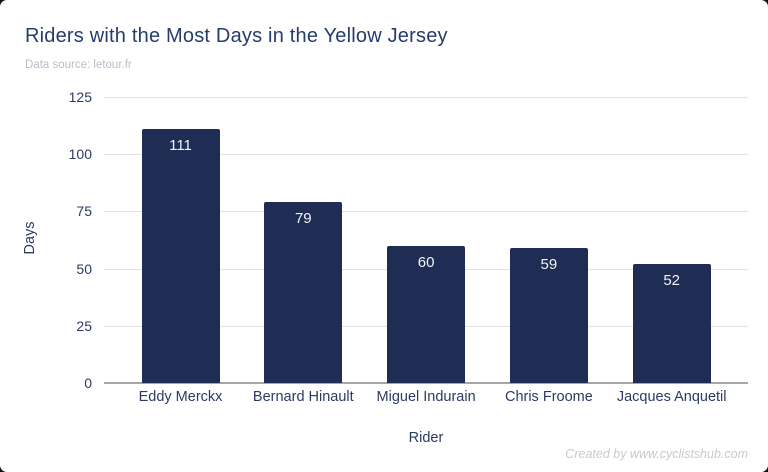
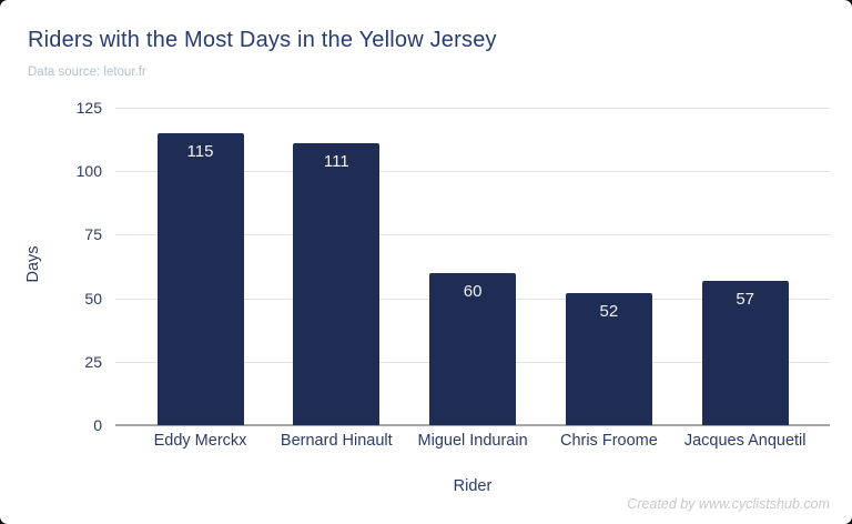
Eddy Merckx: 111 -> 115
Bernard Hinault: 79 -> 111
Chris Froome: 59 -> 52
Jacques Anquetil: 52 -> 57
